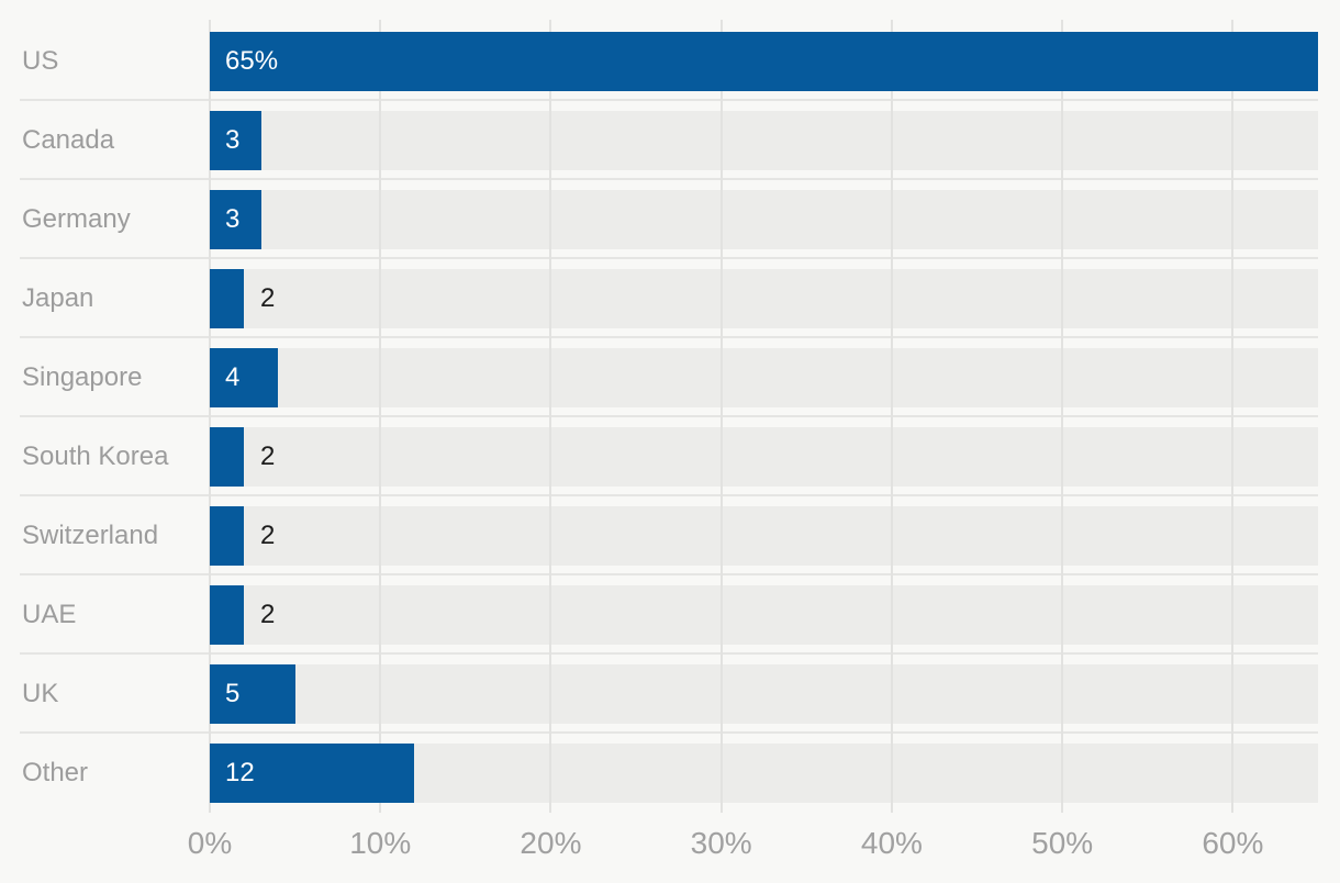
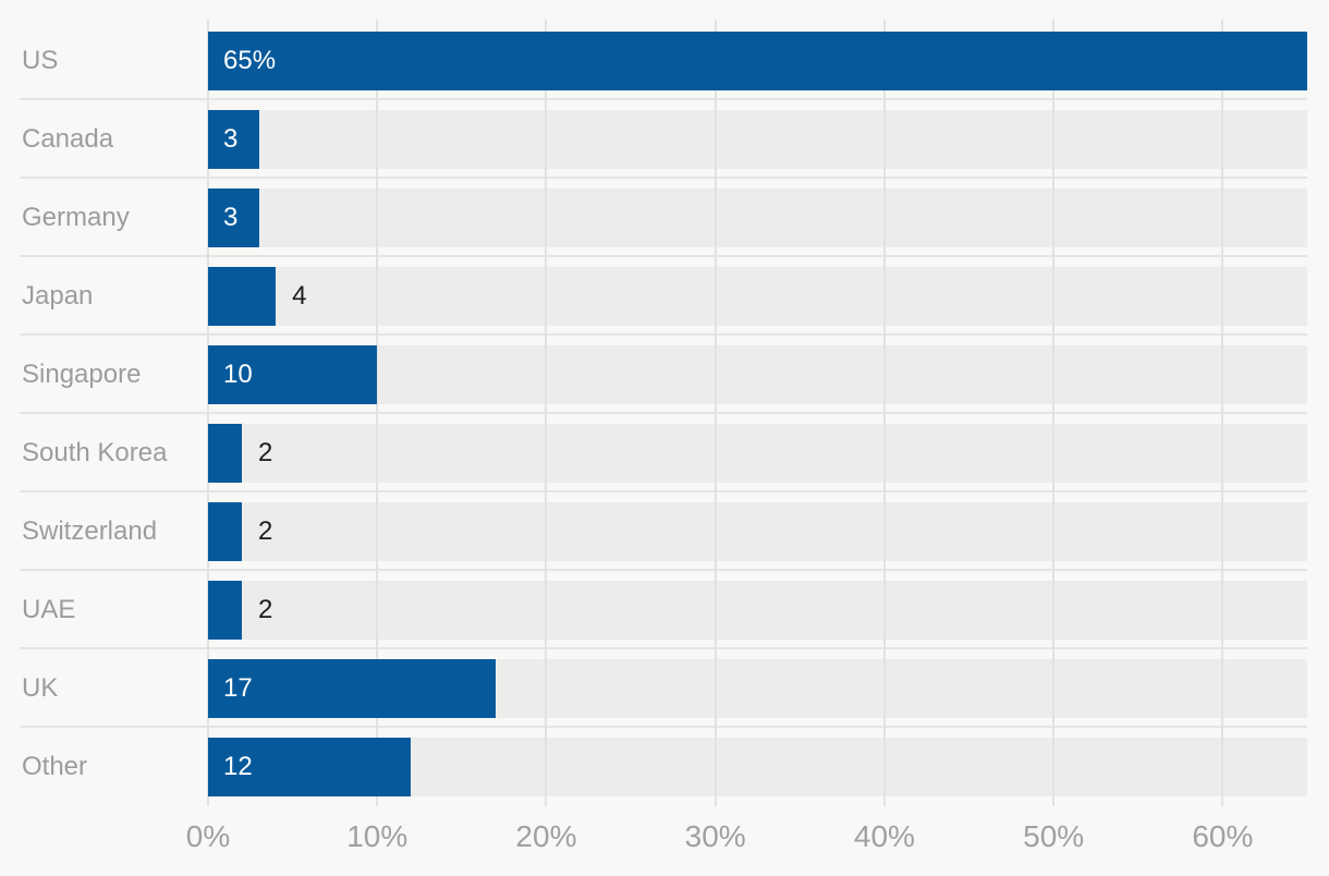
Japan: 2 -> 4
Singapore: 4 -> 10
UK: 5 -> 17
